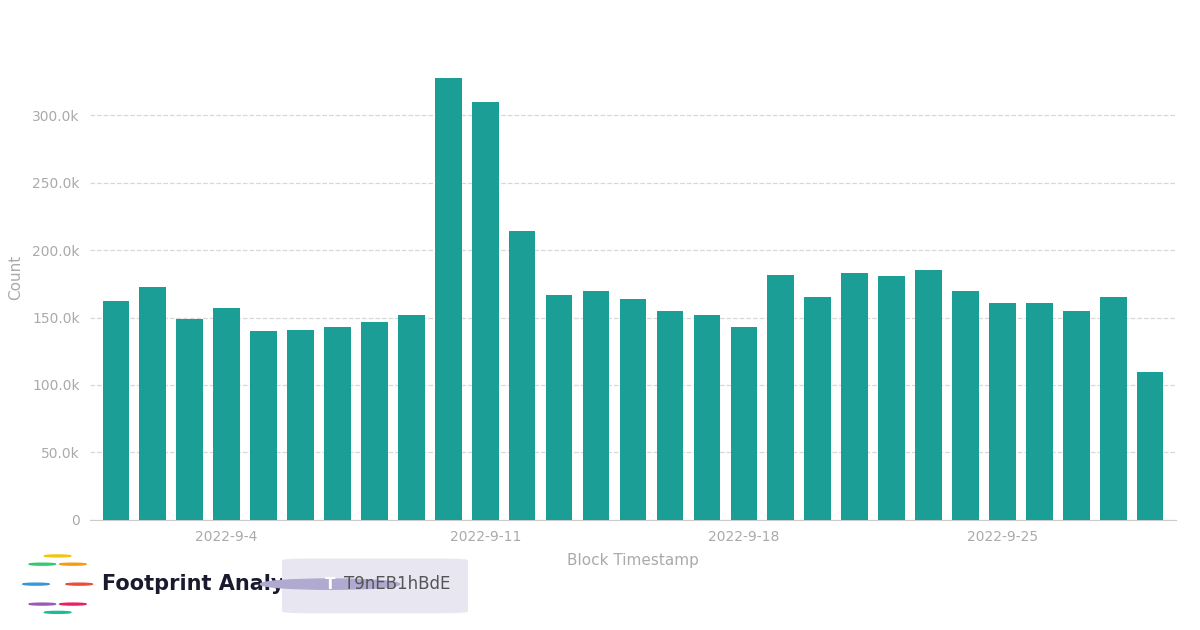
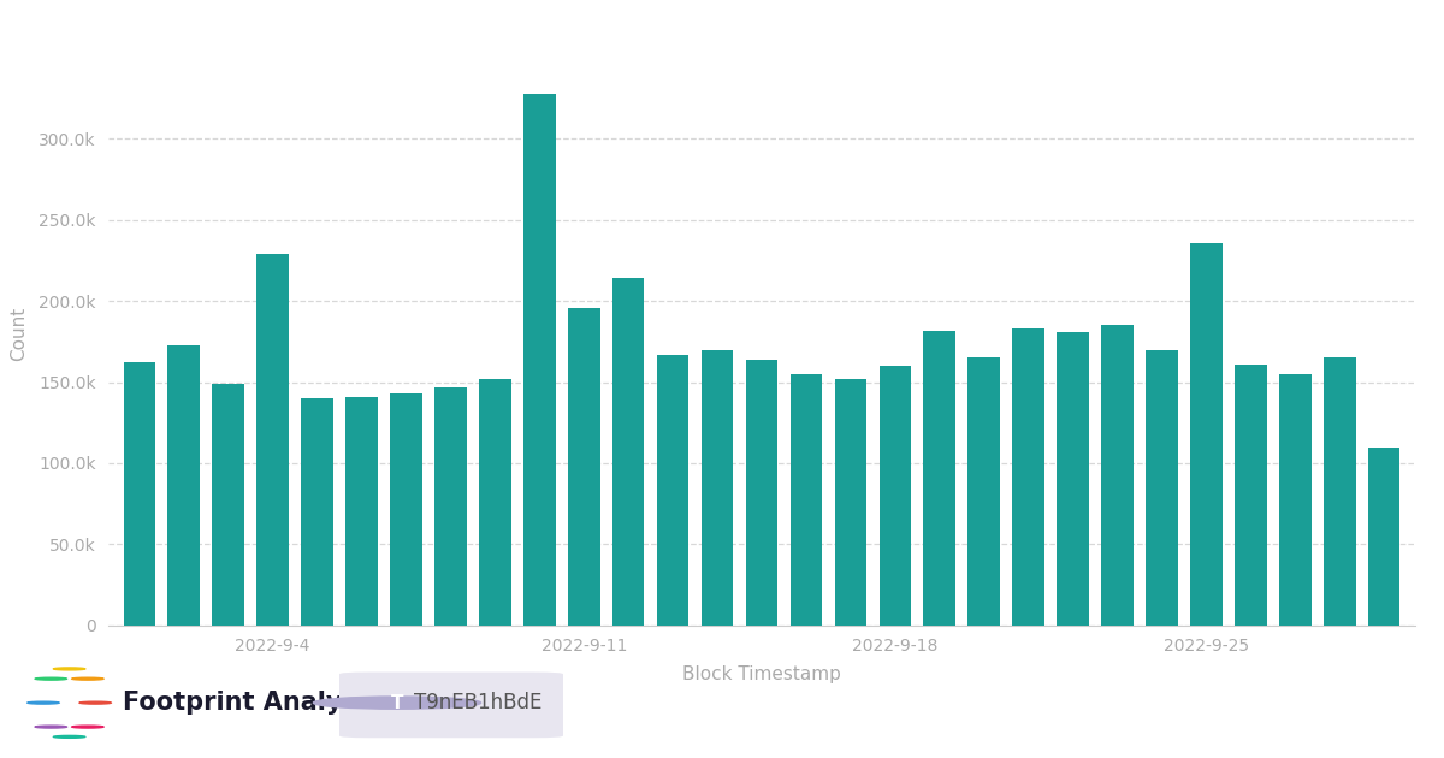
2022-9-4: 157k -> 229k
2022-9-11: 310k -> 196k
2022-9-18: 143k -> 160k
2022-9-25: 161k -> 236k
